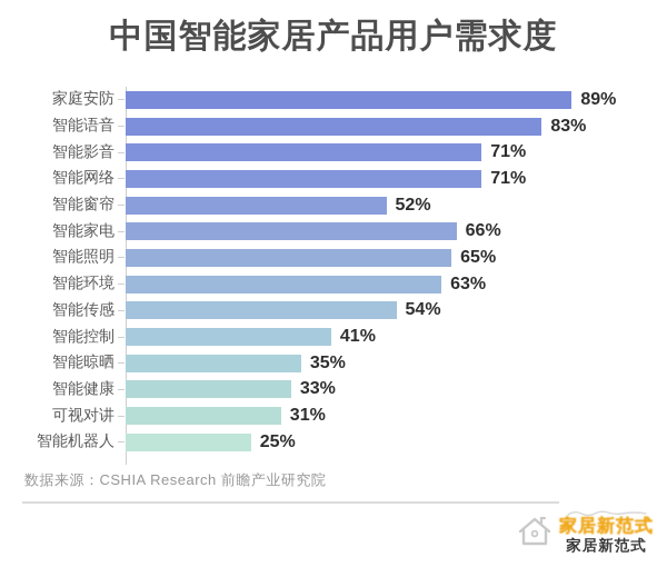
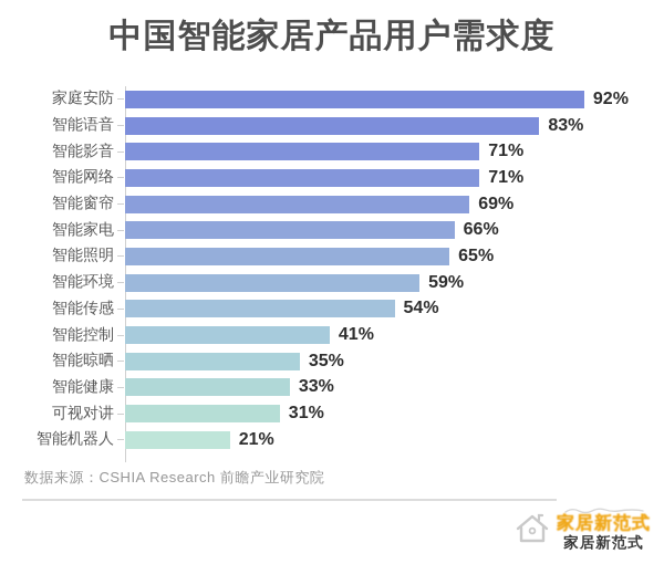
家庭安防: 89% -> 92%
智能窗帘: 52% -> 69%
智能环境: 63% -> 59%
智能机器人: 25% -> 21%
